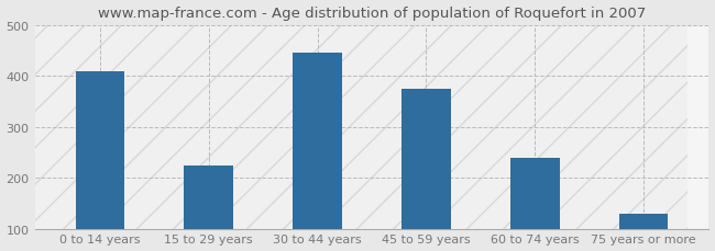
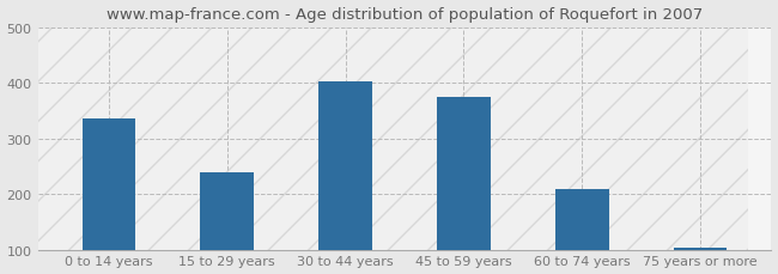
0 to 14 years: 410 -> 335
15 to 29 years: 225 -> 240
30 to 44 years: 445 -> 402
60 to 74 years: 240 -> 210
75 years or more: 130 -> 103
